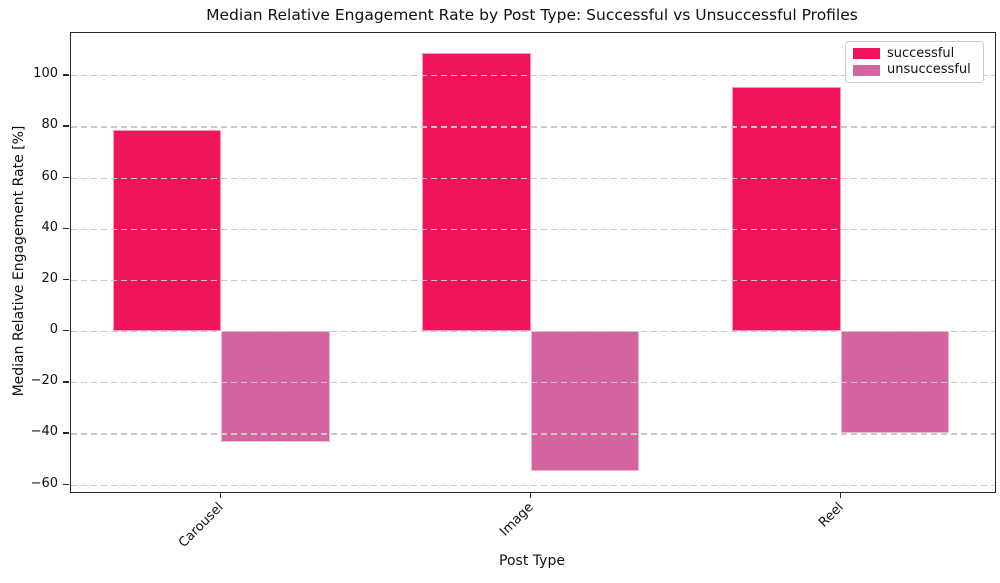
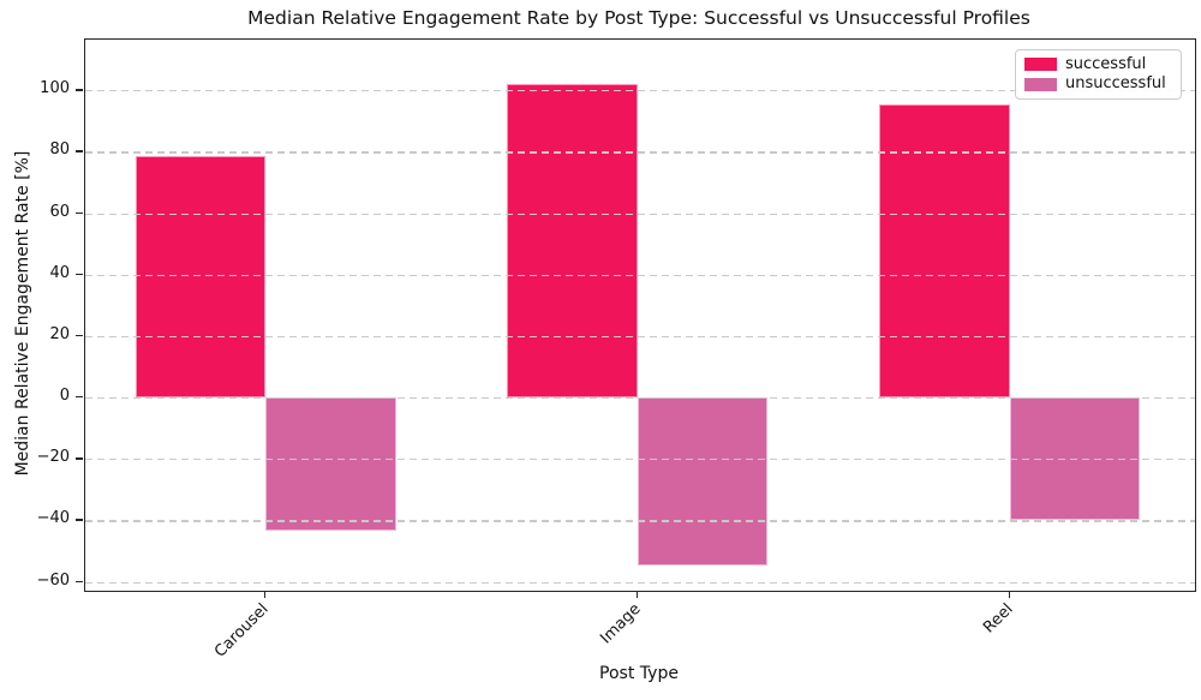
successful/Image: 108 -> 102
